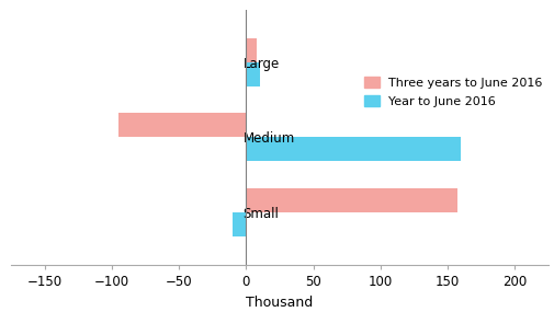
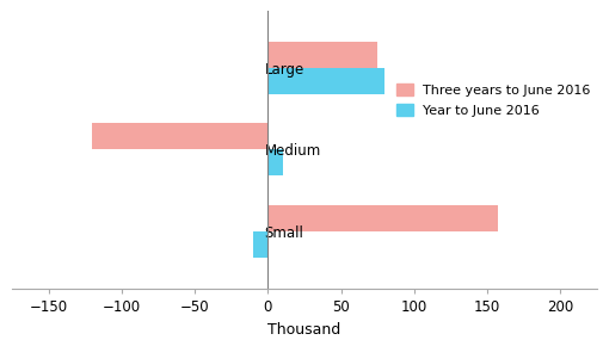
Three years to June 2016/Large: 8 -> 75
Year to June 2016/Large: 10 -> 80
Three years to June 2016/Medium: -95 -> -120
Year to June 2016/Medium: 160 -> 10
